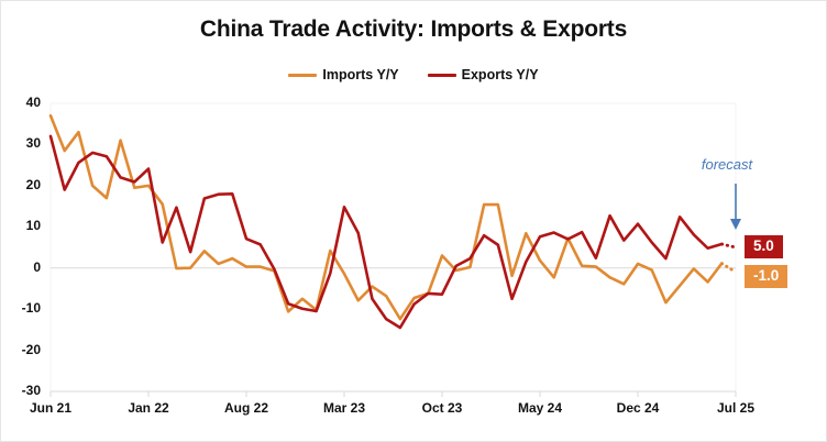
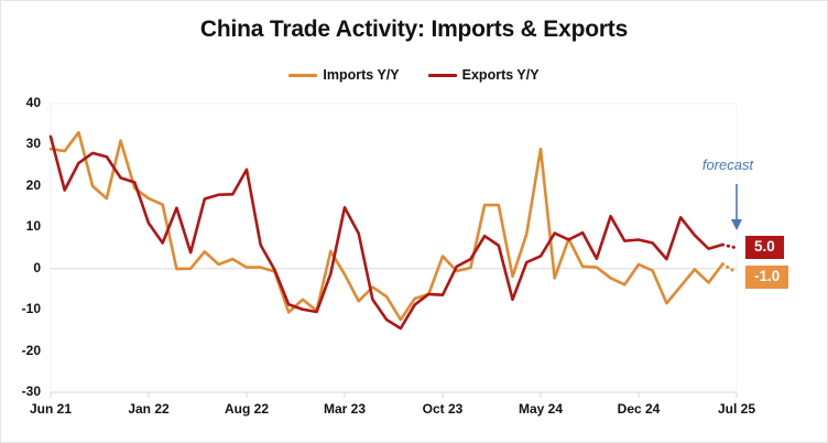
Imports Y/Y/Jun 21: 37 -> 29
Imports Y/Y/Jan 22: 20 -> 17
Exports Y/Y/Jan 22: 24 -> 11
Exports Y/Y/Aug 22: 7 -> 24
Imports Y/Y/May 24: 2 -> 29
Exports Y/Y/May 24: 8 -> 3
Exports Y/Y/Dec 24: 11 -> 7
